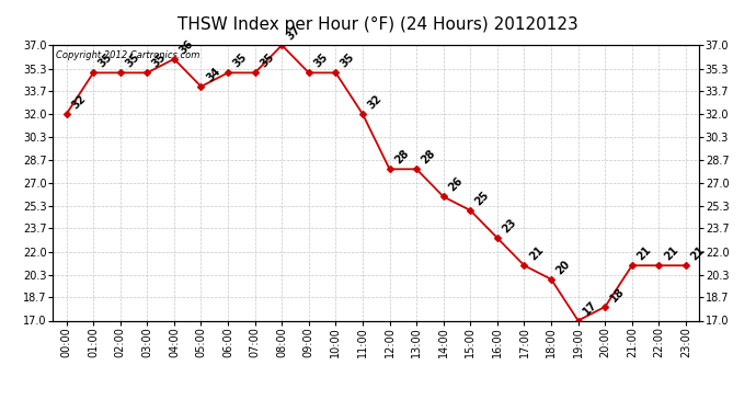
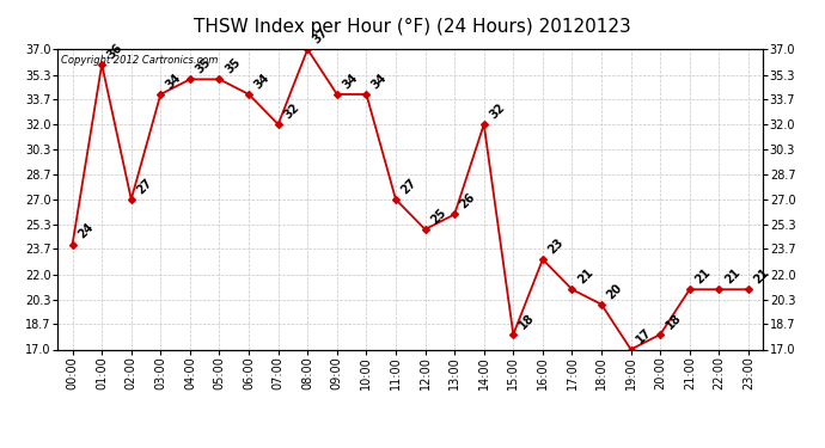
00:00: 32 -> 24
01:00: 35 -> 36
02:00: 35 -> 27
03:00: 35 -> 34
04:00: 36 -> 35
05:00: 34 -> 35
06:00: 35 -> 34
07:00: 35 -> 32
09:00: 35 -> 34
10:00: 35 -> 34
11:00: 32 -> 27
12:00: 28 -> 25
13:00: 28 -> 26
14:00: 26 -> 32
15:00: 25 -> 18
